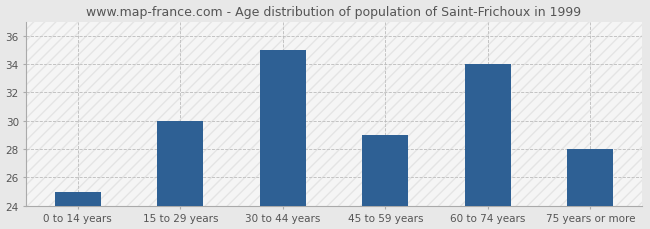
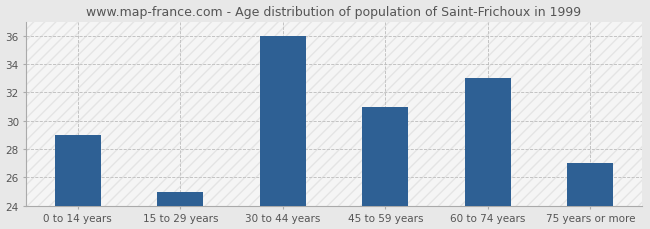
0 to 14 years: 25 -> 29
15 to 29 years: 30 -> 25
30 to 44 years: 35 -> 36
45 to 59 years: 29 -> 31
60 to 74 years: 34 -> 33
75 years or more: 28 -> 27
